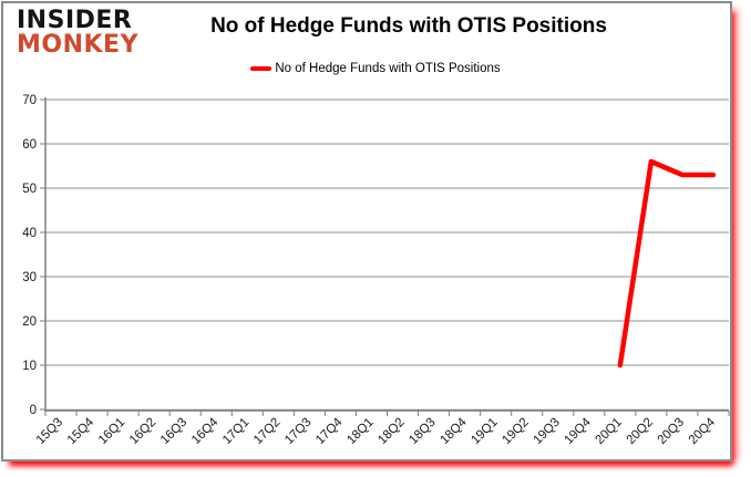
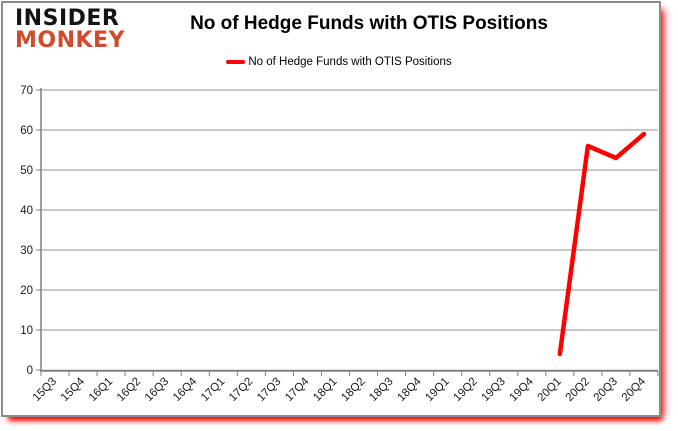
20Q1: 10 -> 4
20Q4: 53 -> 59
